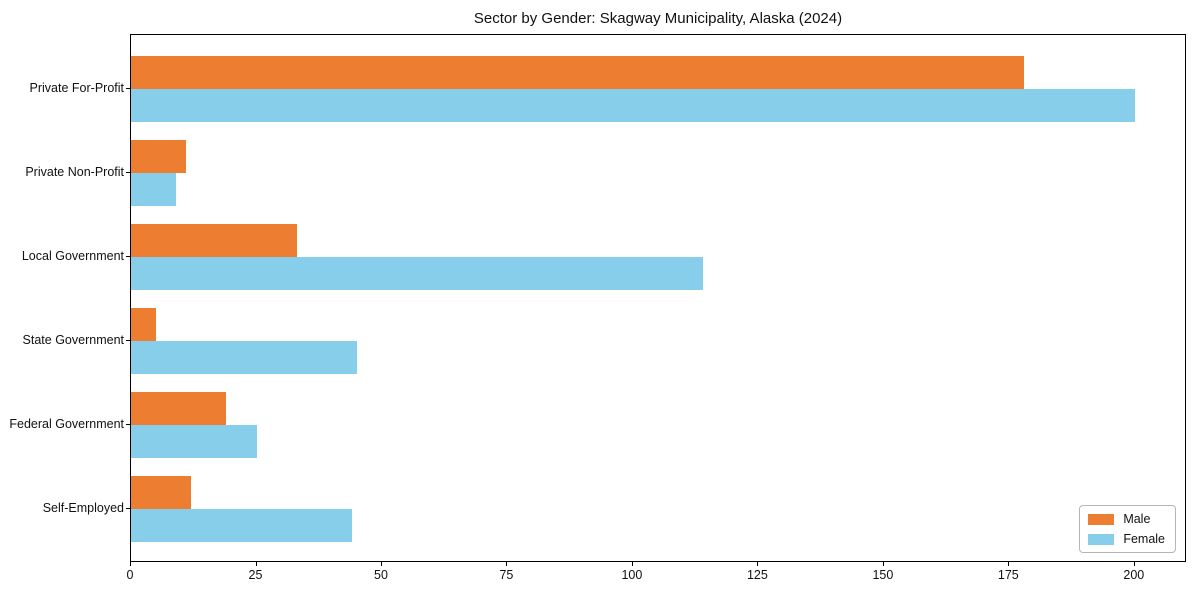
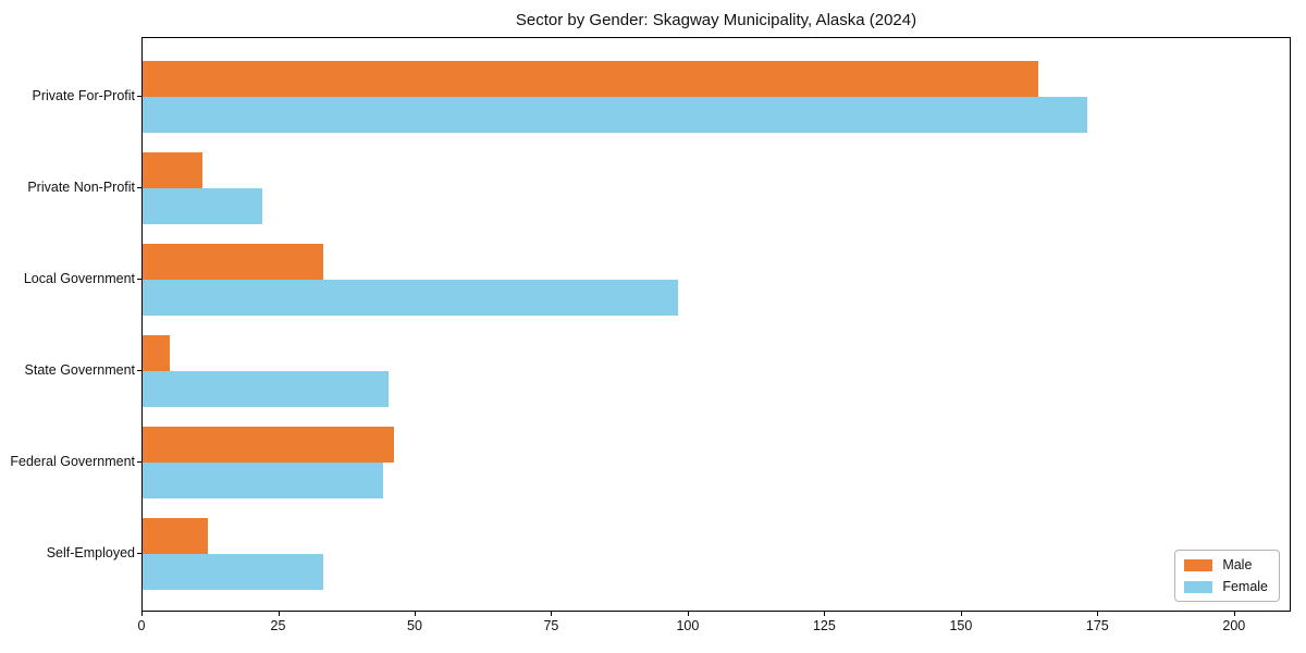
Male/Private For-Profit: 178 -> 164
Female/Private For-Profit: 200 -> 173
Female/Private Non-Profit: 9 -> 22
Female/Local Government: 114 -> 98
Male/Federal Government: 19 -> 46
Female/Federal Government: 25 -> 44
Female/Self-Employed: 44 -> 33
